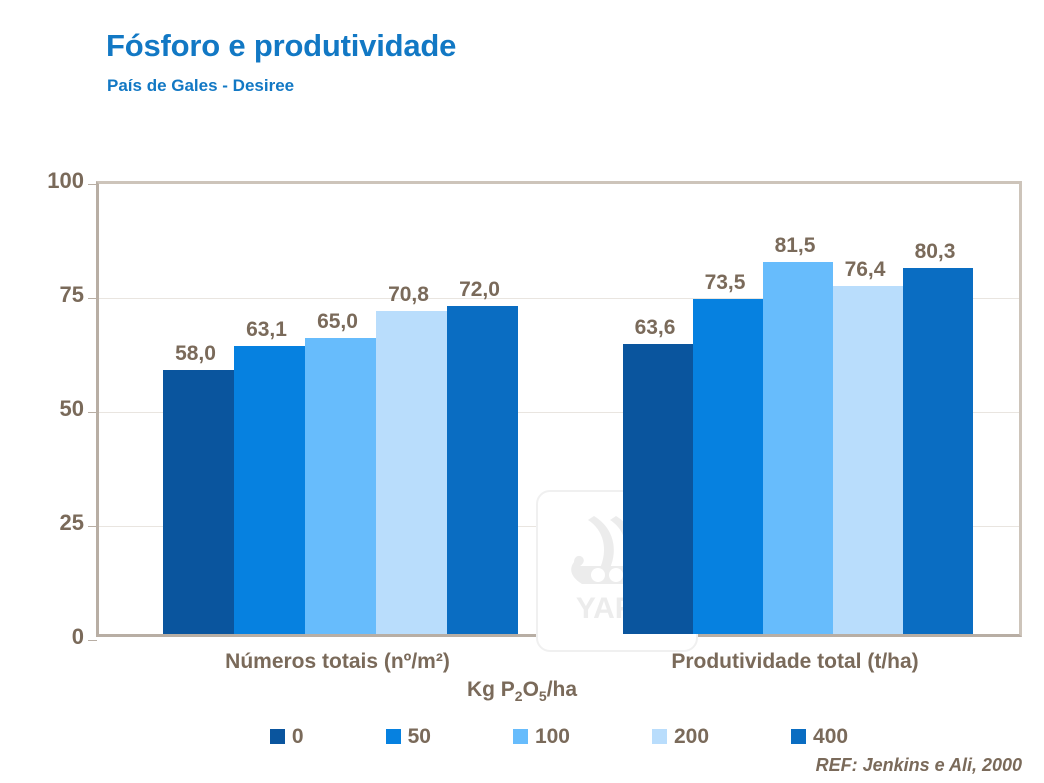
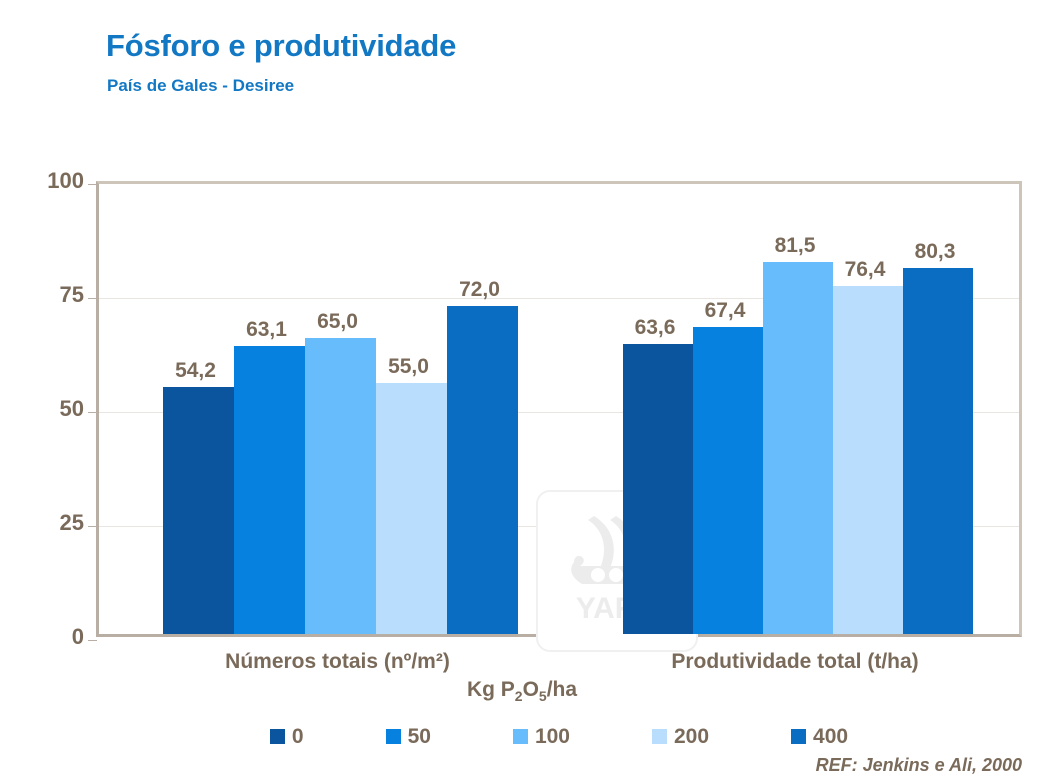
0/Números totais (nº/m²): 58,0 -> 54,2
200/Números totais (nº/m²): 70,8 -> 55,0
50/Produtividade total (t/ha): 73,5 -> 67,4
